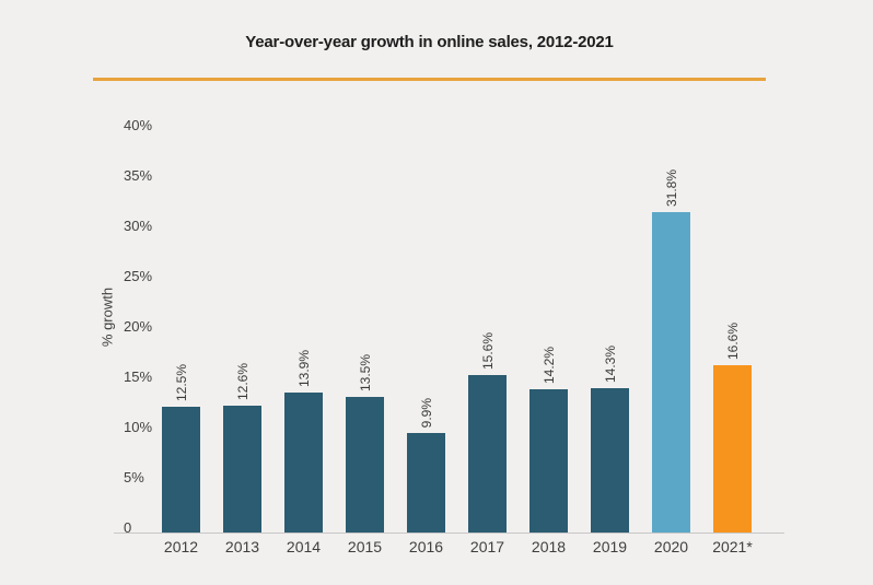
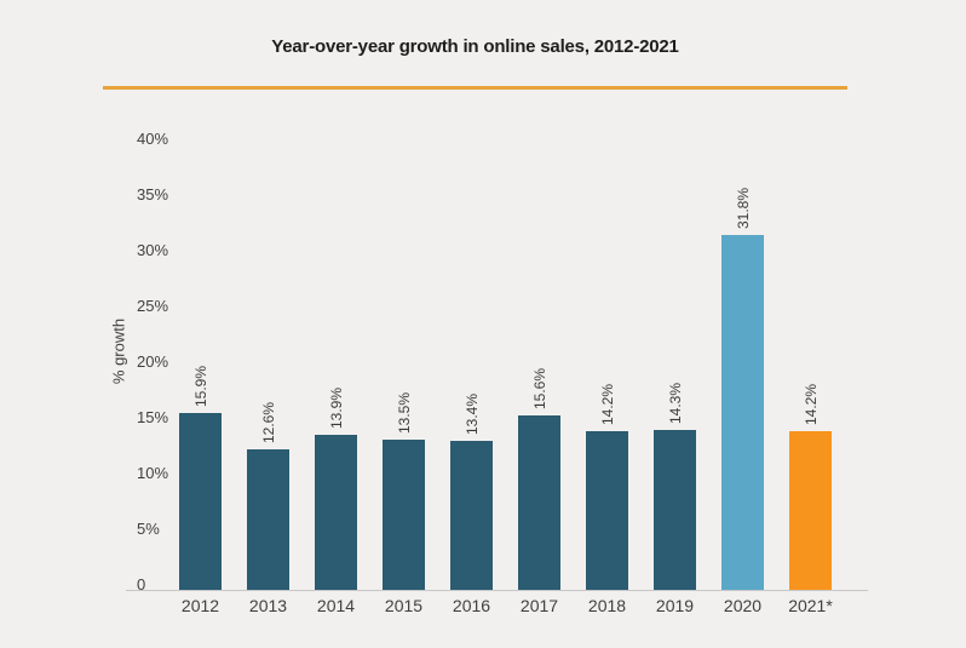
2012: 12.5% -> 15.9%
2016: 9.9% -> 13.4%
2021*: 16.6% -> 14.2%
